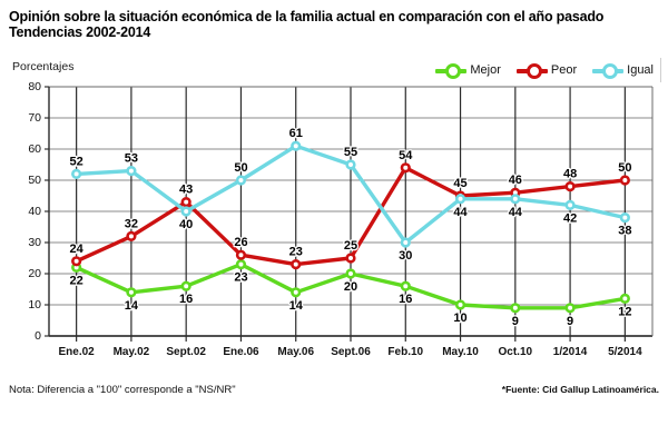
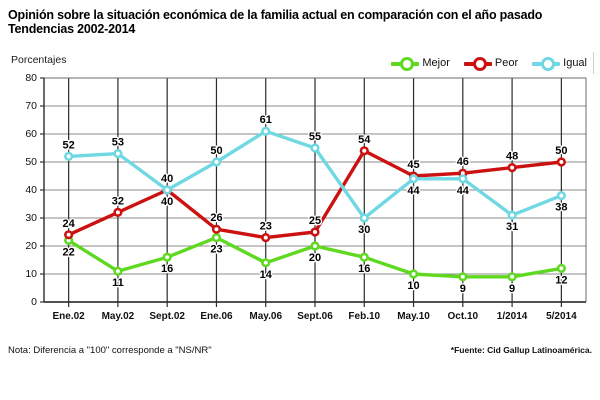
Mejor/May.02: 14 -> 11
Peor/Sept.02: 43 -> 40
Igual/1/2014: 42 -> 31
